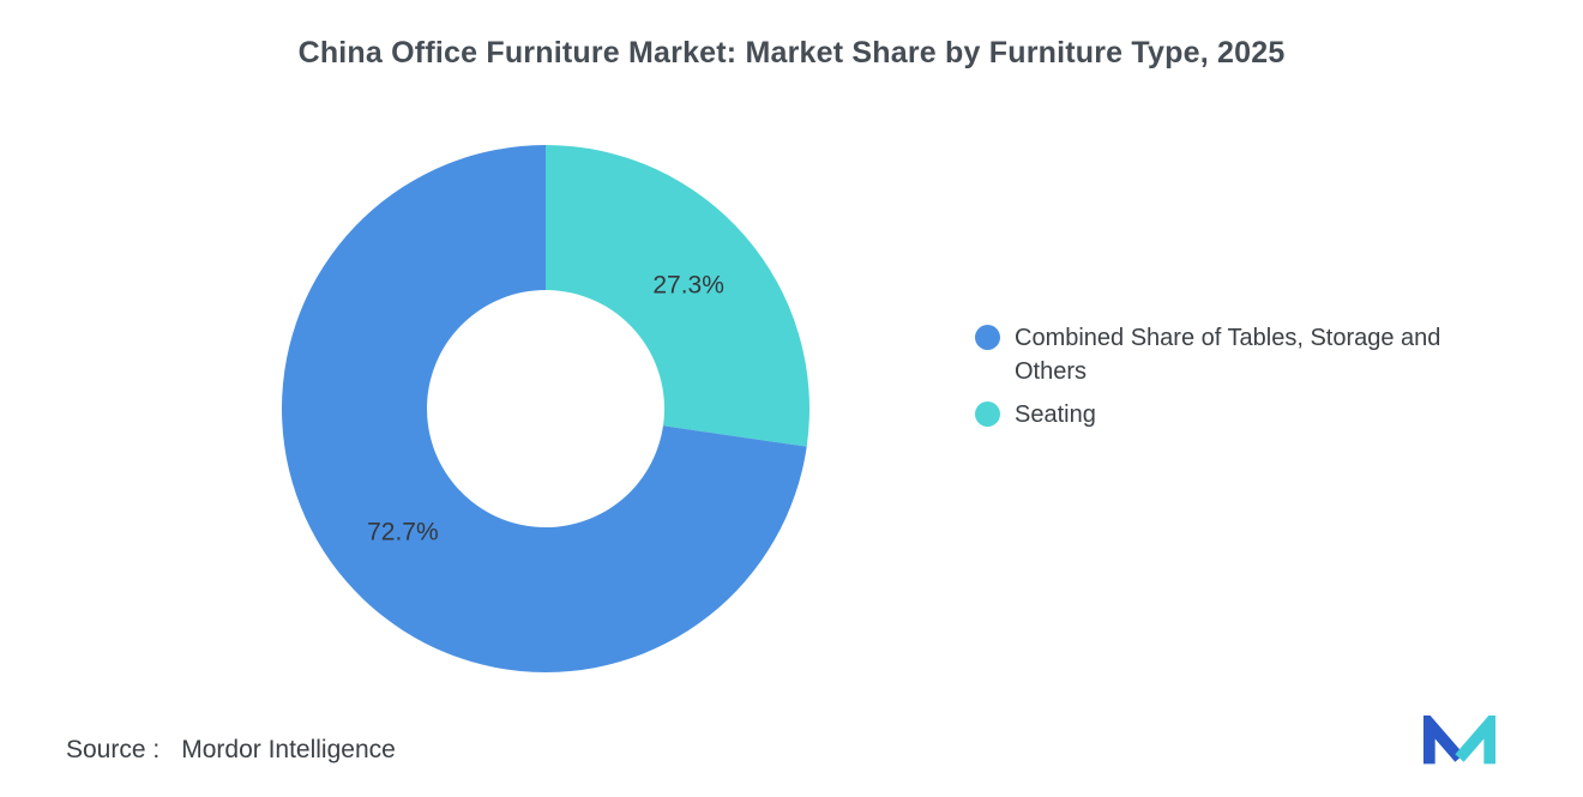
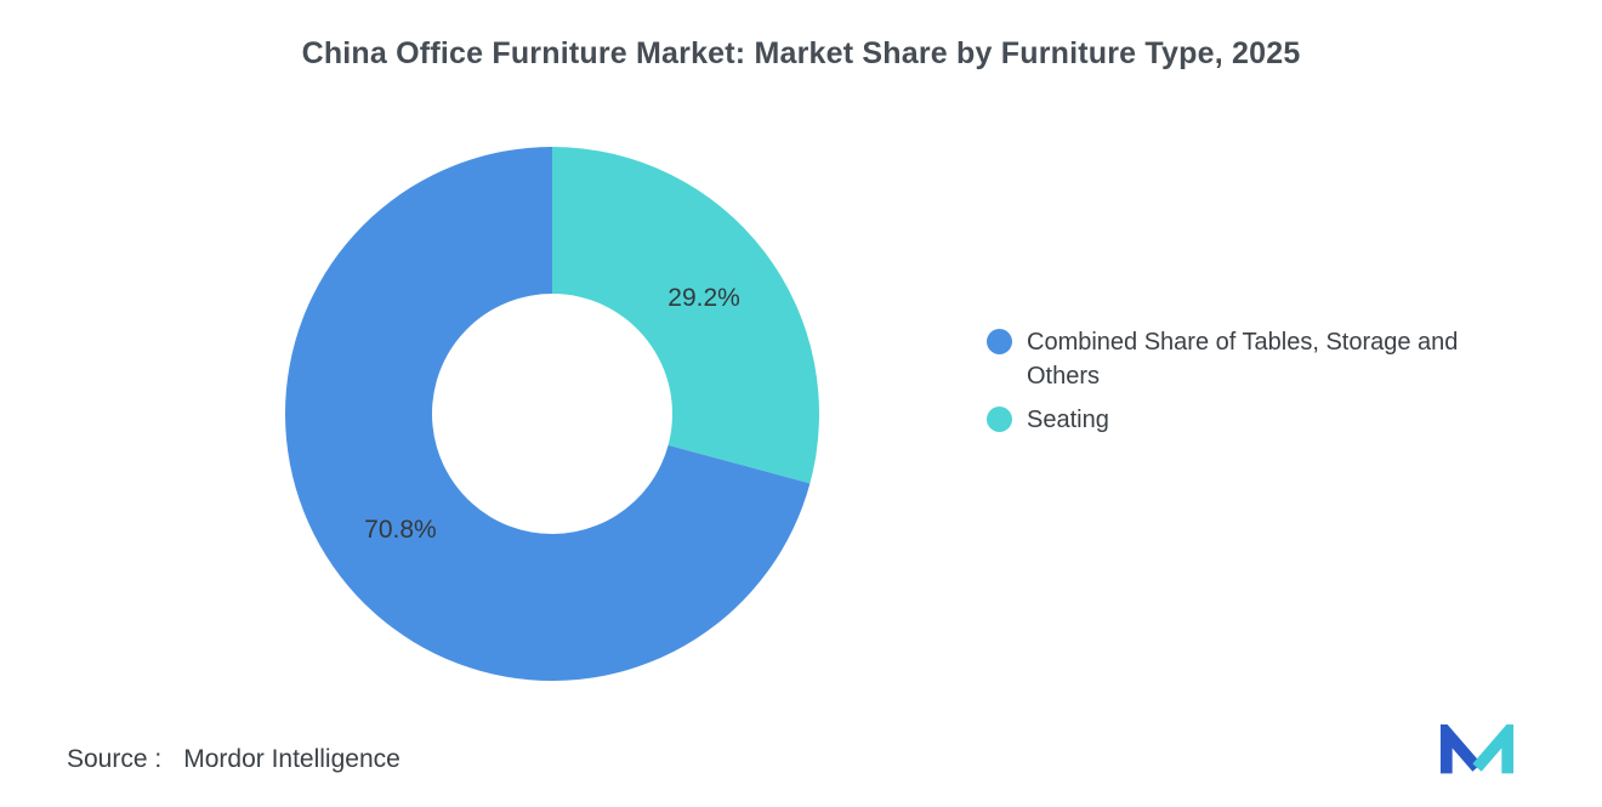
Combined Share of Tables, Storage and Others: 72.7% -> 70.8%
Seating: 27.3% -> 29.2%
